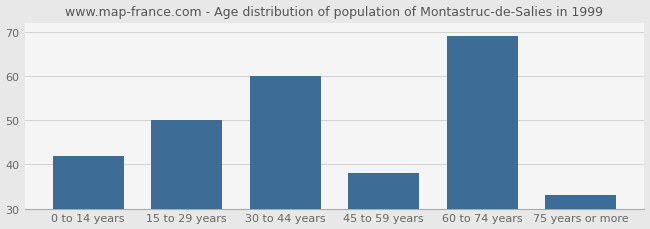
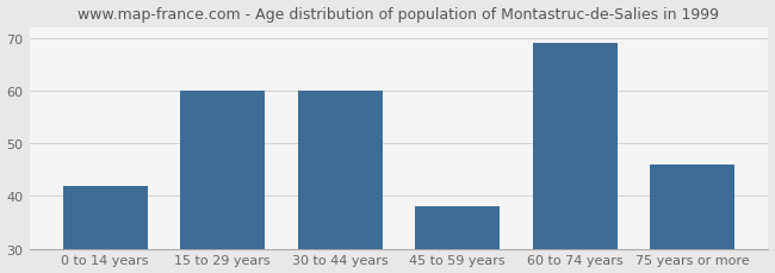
15 to 29 years: 50 -> 60
75 years or more: 33 -> 46
